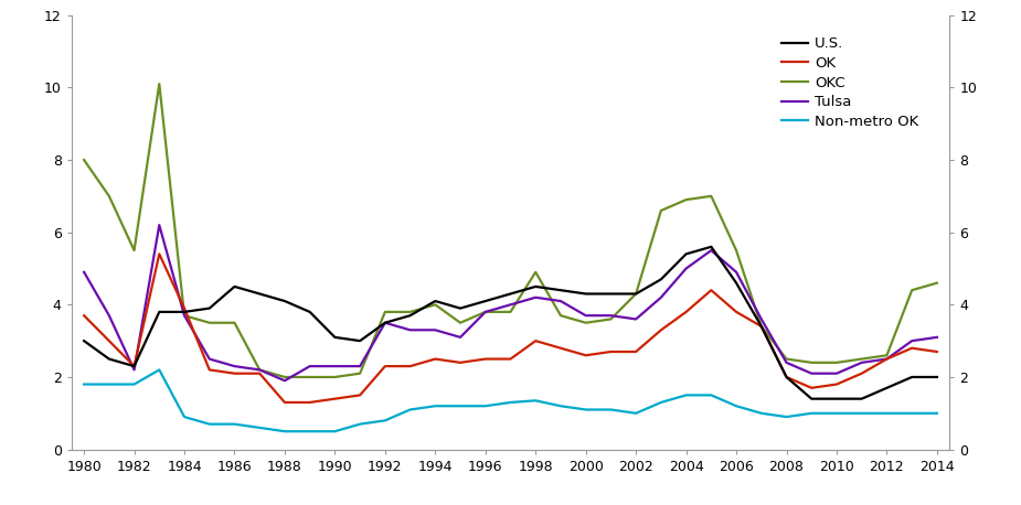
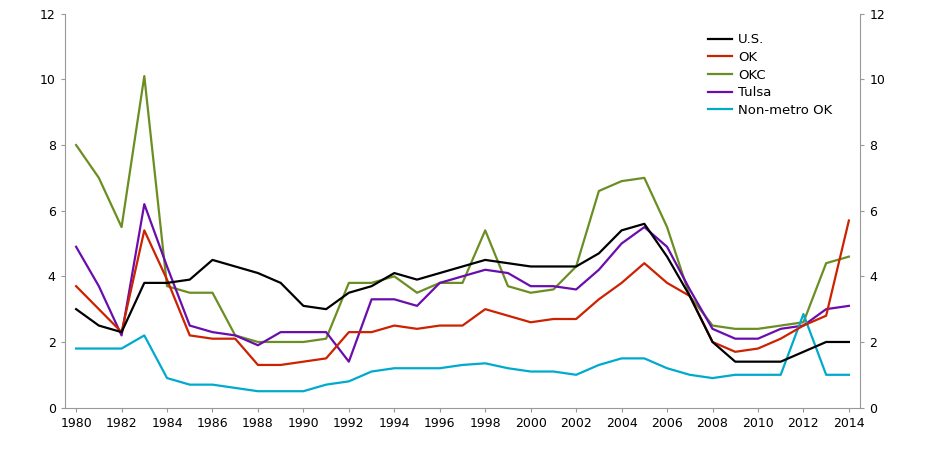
Tulsa/1984: 3.7 -> 4.3
Tulsa/1992: 3.5 -> 1.4
OKC/1998: 4.9 -> 5.4
Non-metro OK/2012: 1.00 -> 2.85
OK/2014: 2.7 -> 5.7
